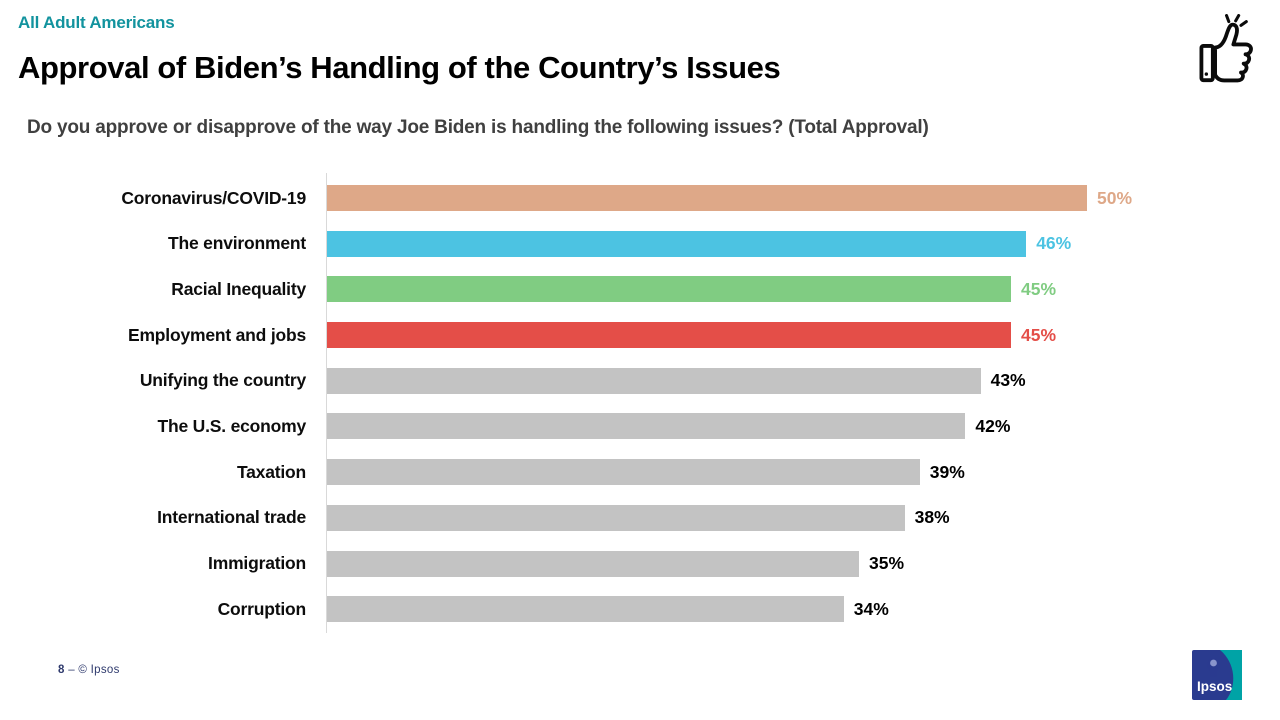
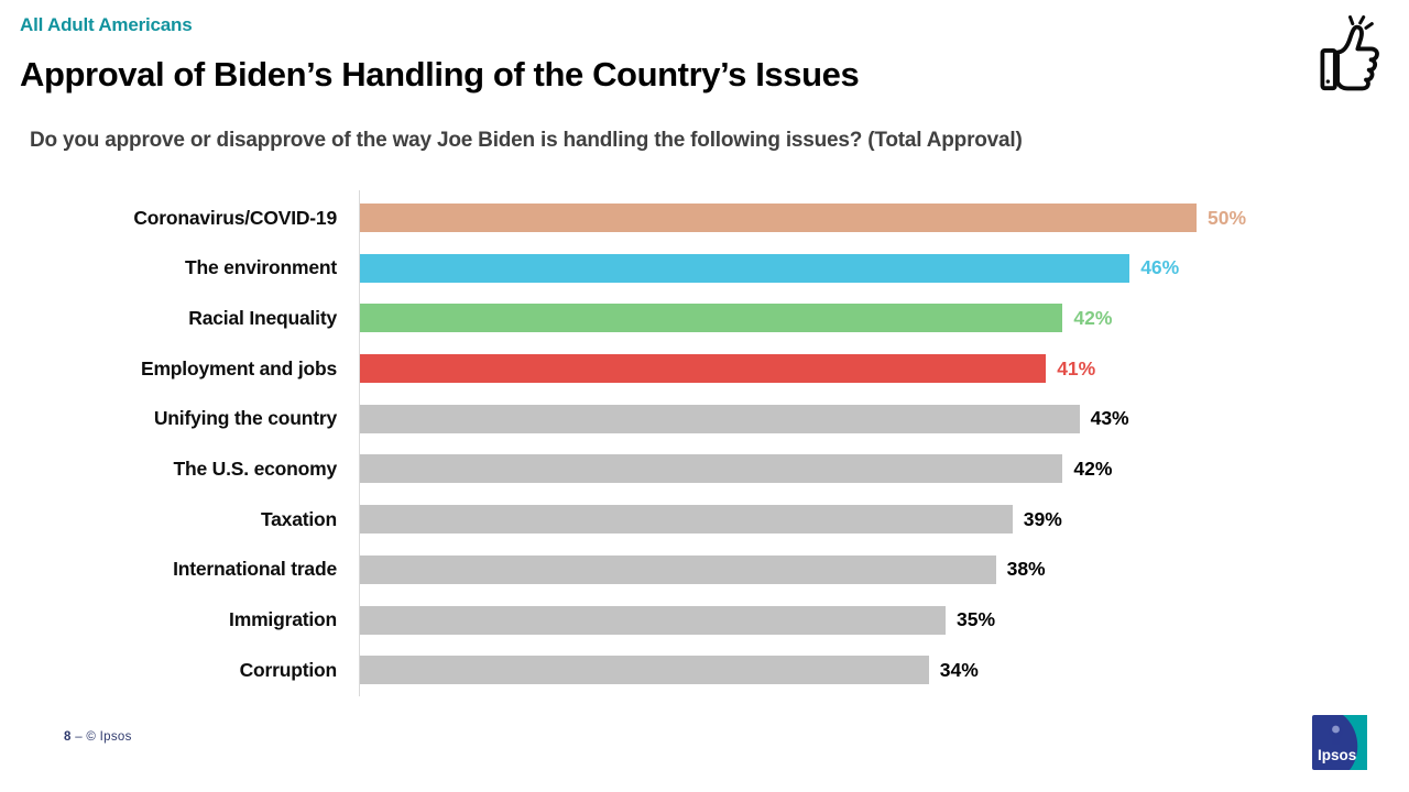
Racial Inequality: 45% -> 42%
Employment and jobs: 45% -> 41%
